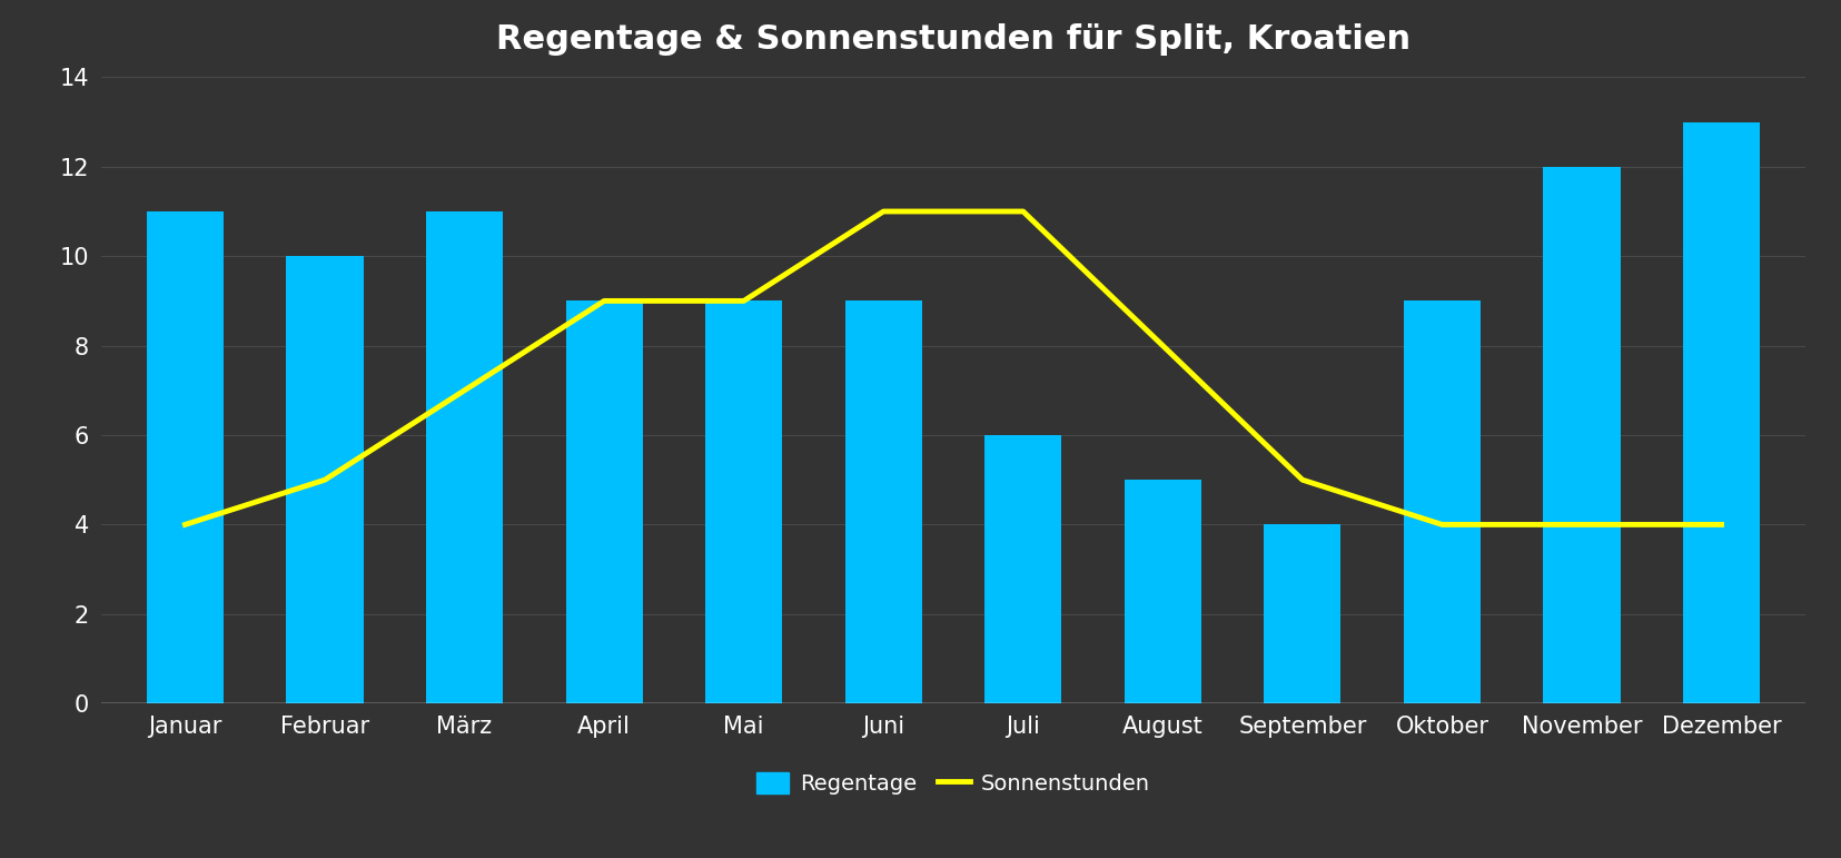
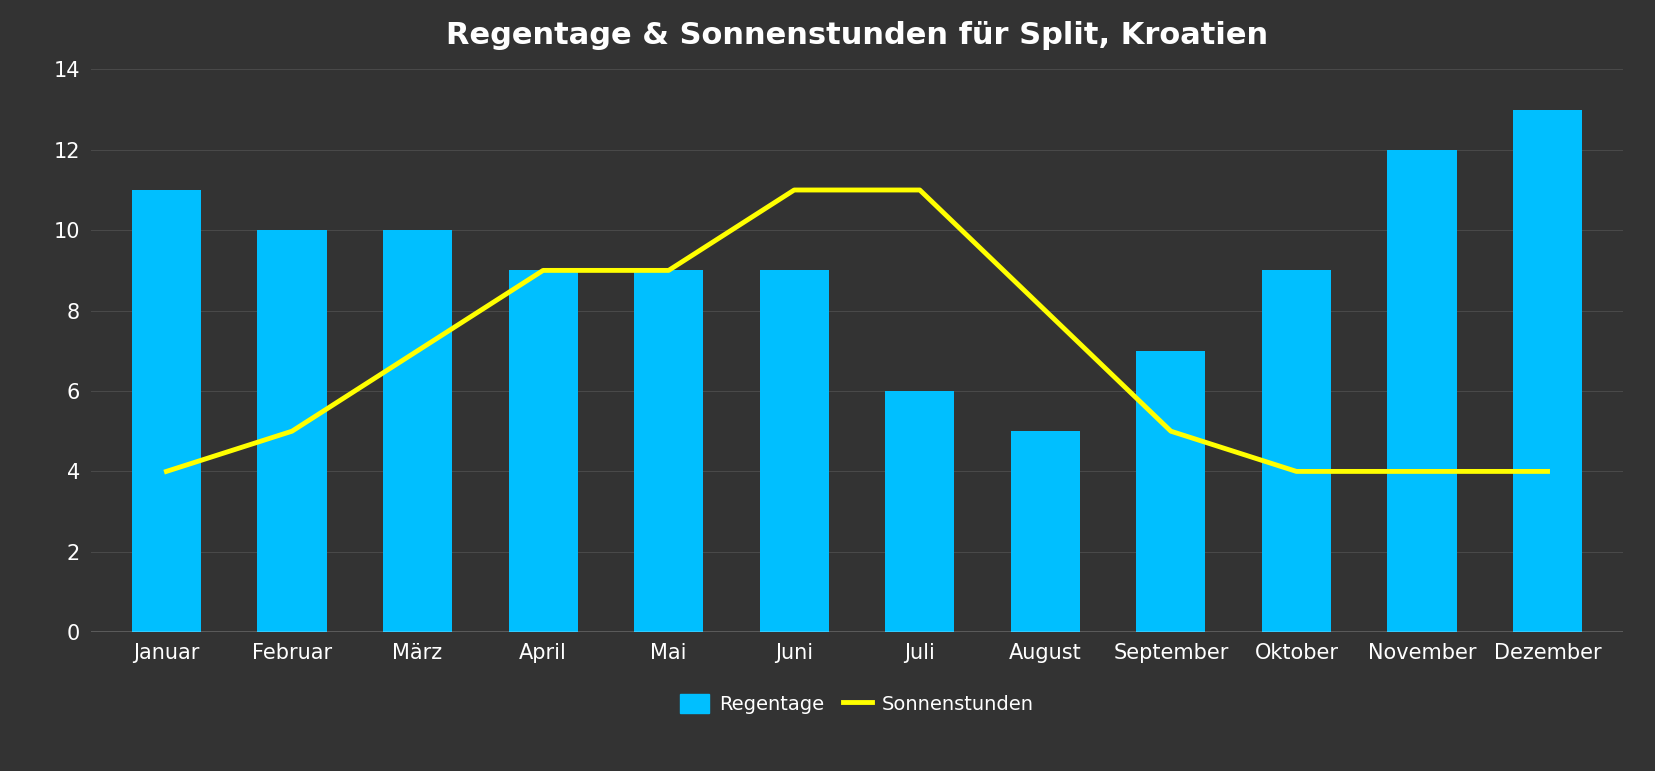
Regentage/März: 11 -> 10
Regentage/September: 4 -> 7
